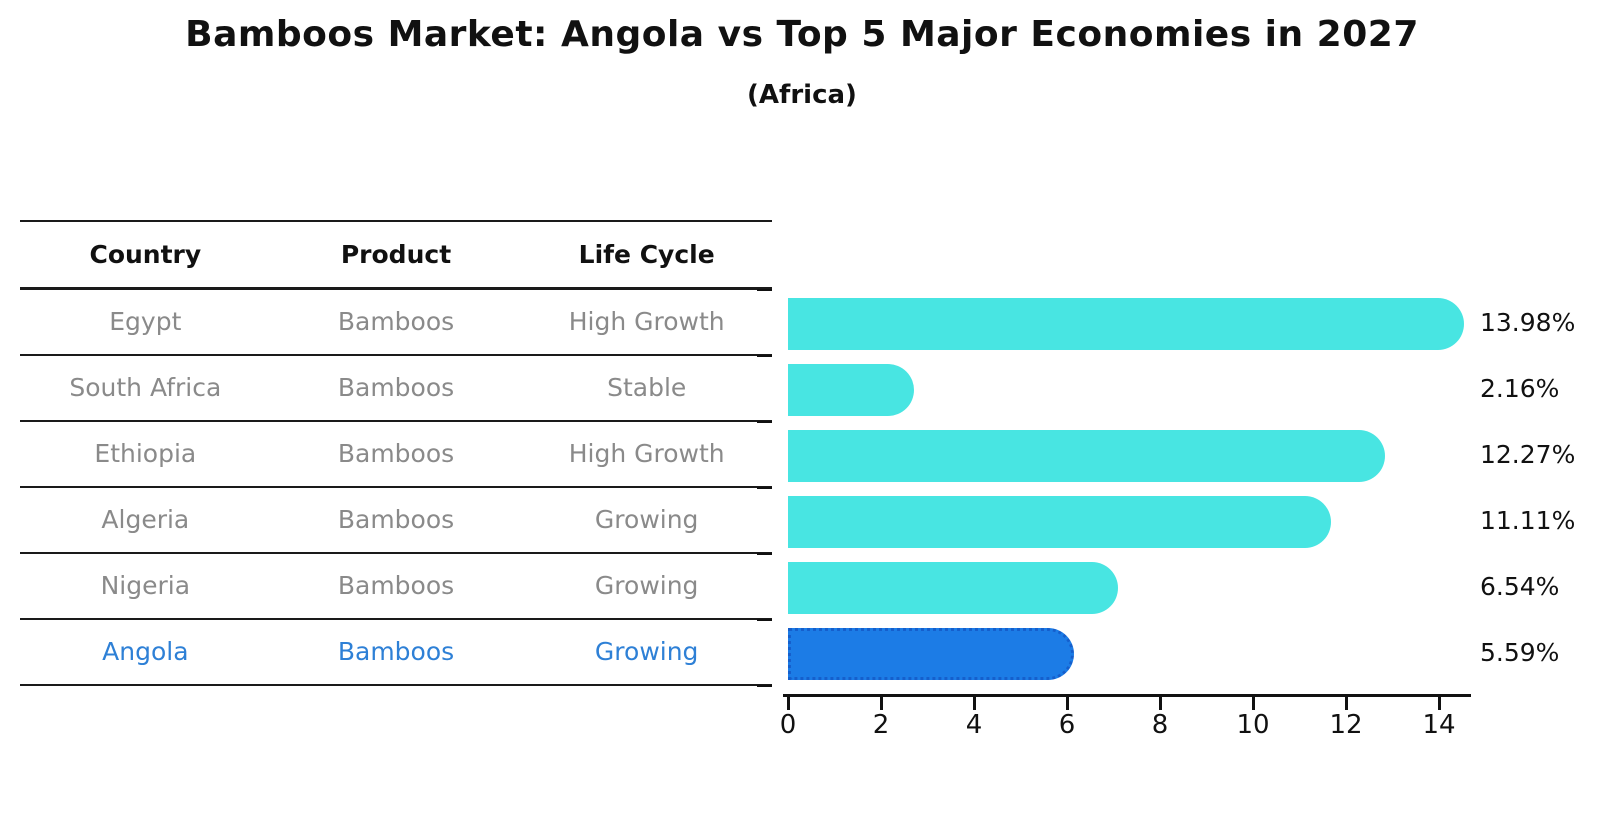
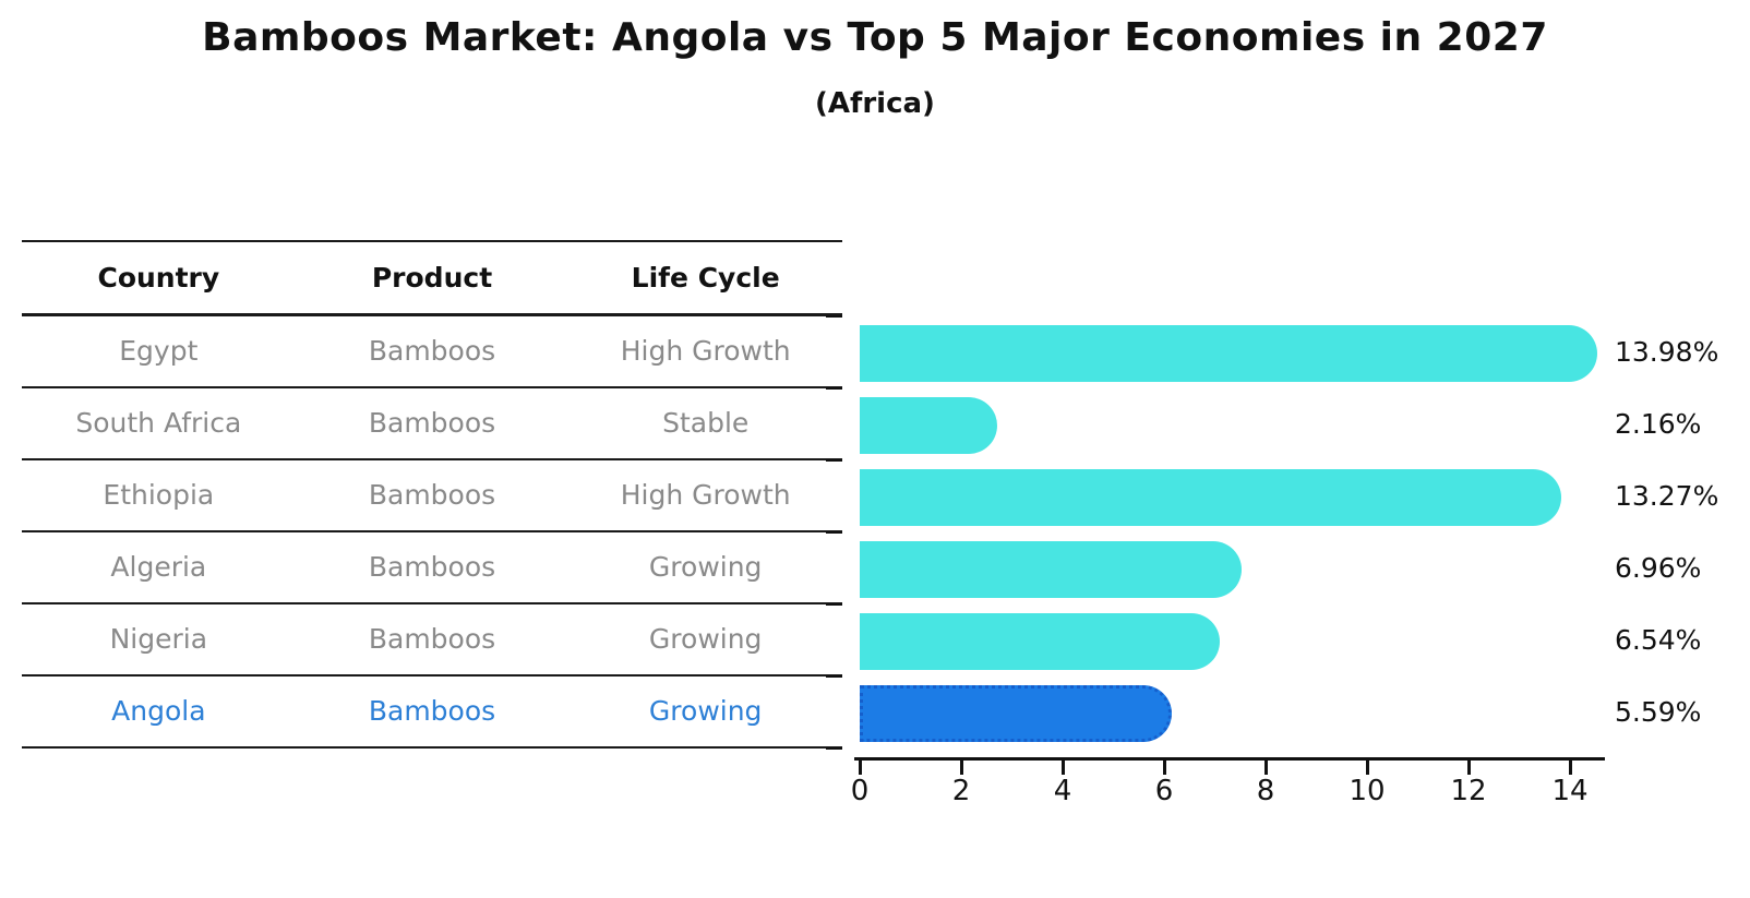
Ethiopia: 12.27% -> 13.27%
Algeria: 11.11% -> 6.96%
